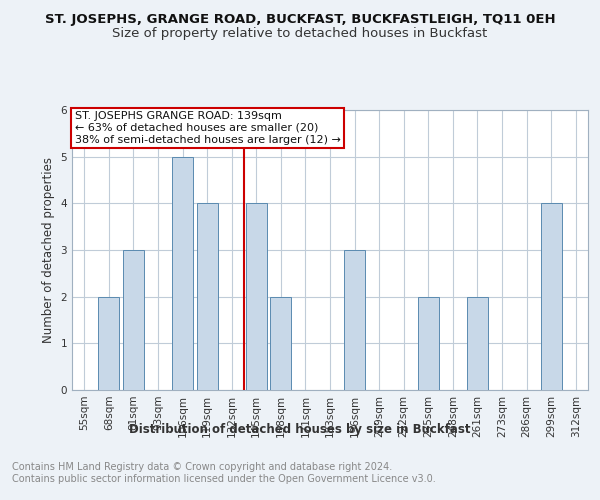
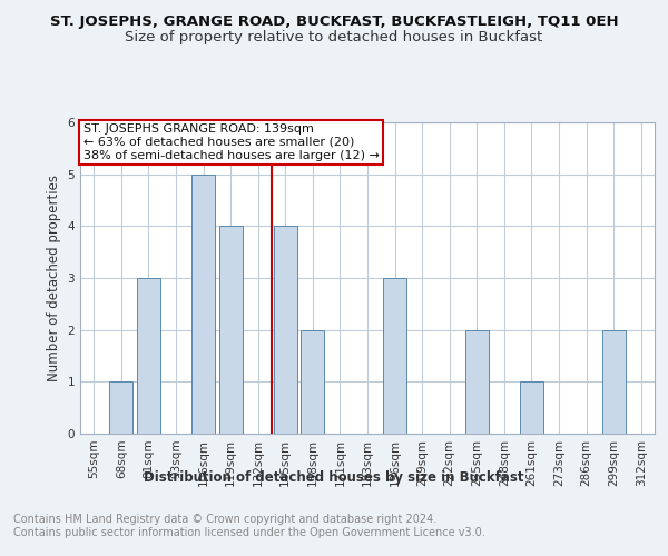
68sqm: 2 -> 1
261sqm: 2 -> 1
299sqm: 4 -> 2
